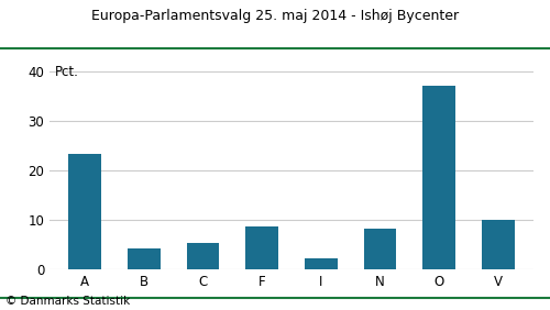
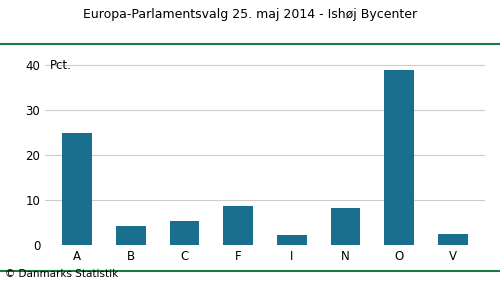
A: 23.5 -> 25.0
O: 37.2 -> 39.0
V: 10.1 -> 2.5
